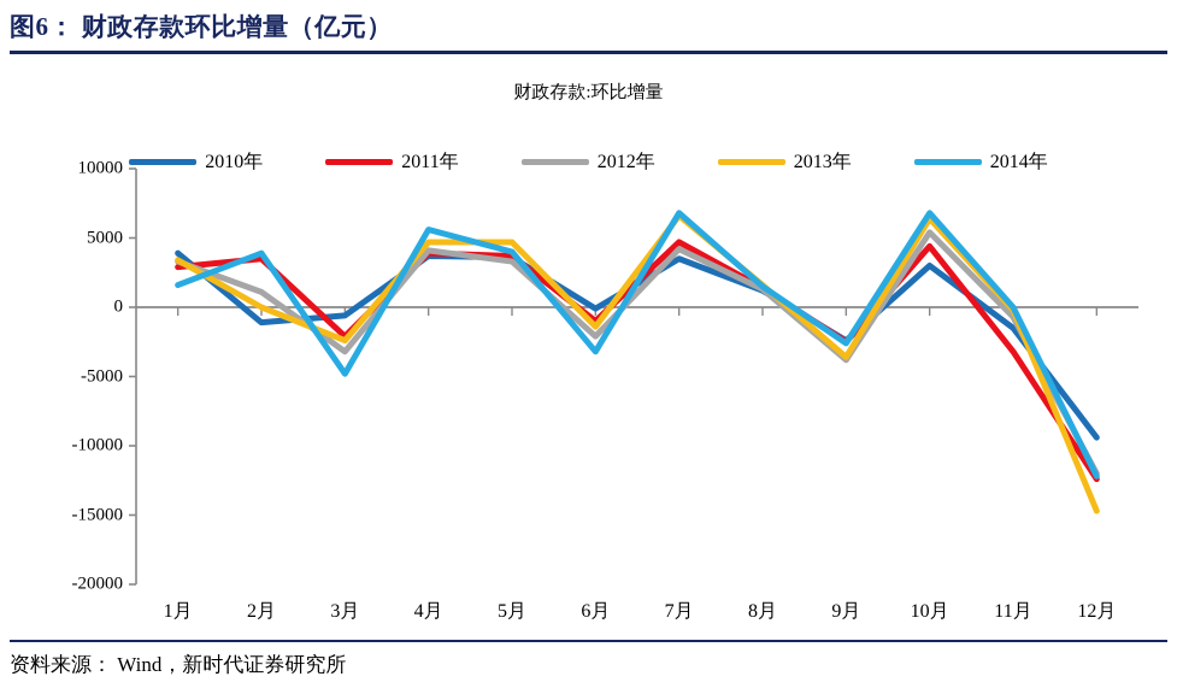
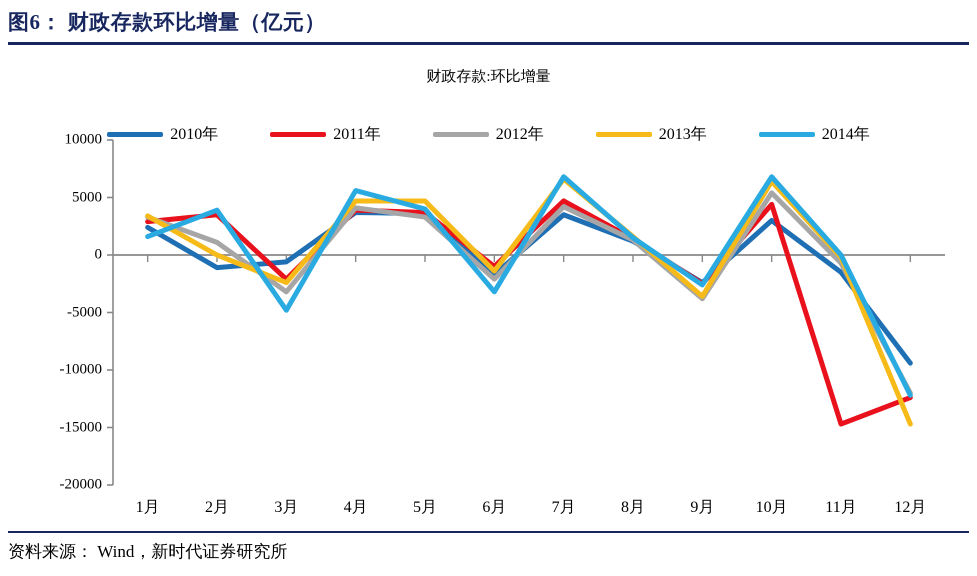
2010年/1月: 3900 -> 2400
2010年/6月: -100 -> -1700
2011年/11月: -3200 -> -14700
